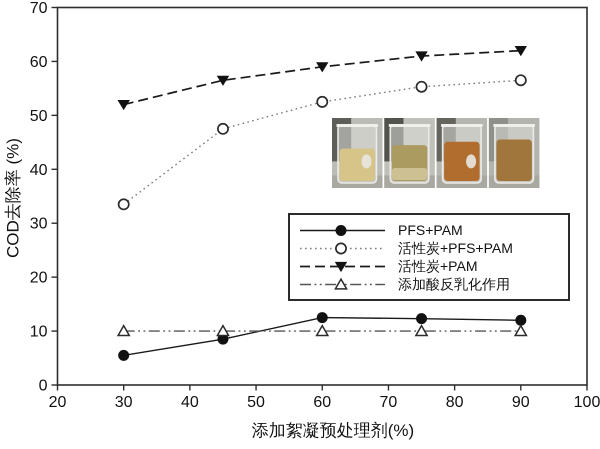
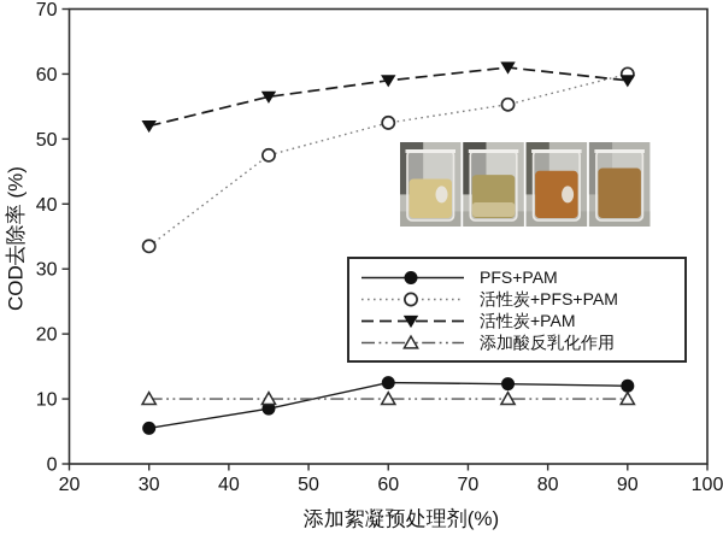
活性炭+PFS+PAM/90: 56 -> 60
活性炭+PAM/90: 62 -> 59
